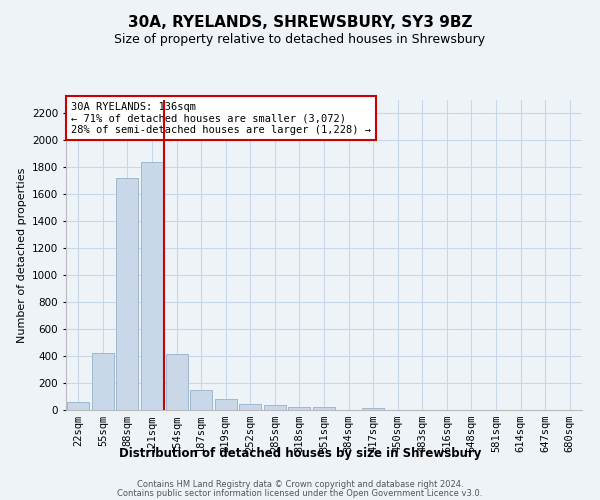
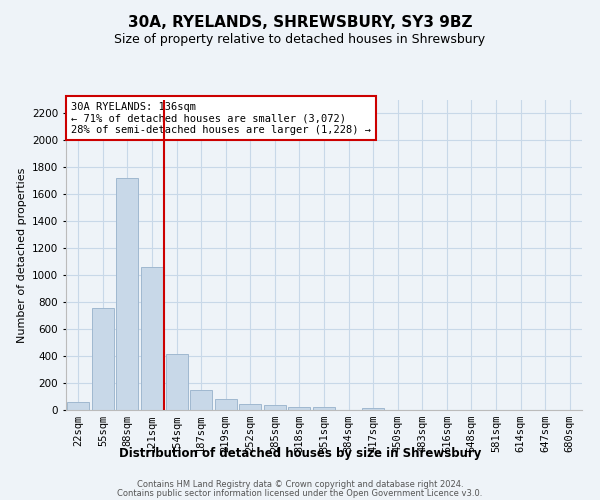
55sqm: 420 -> 760
121sqm: 1840 -> 1060
